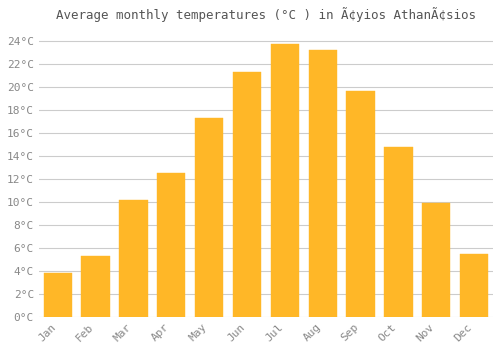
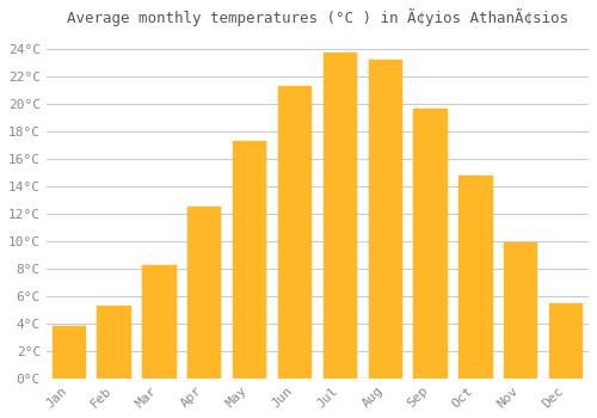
Mar: 10.2°C -> 8.3°C
